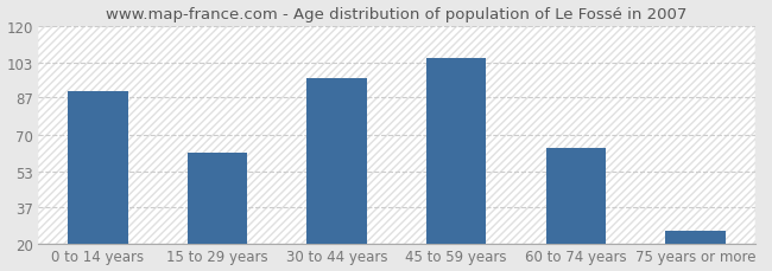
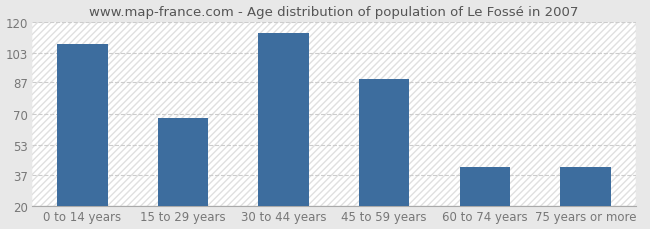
0 to 14 years: 90 -> 108
15 to 29 years: 62 -> 68
30 to 44 years: 96 -> 114
45 to 59 years: 105 -> 89
60 to 74 years: 64 -> 41
75 years or more: 26 -> 41
